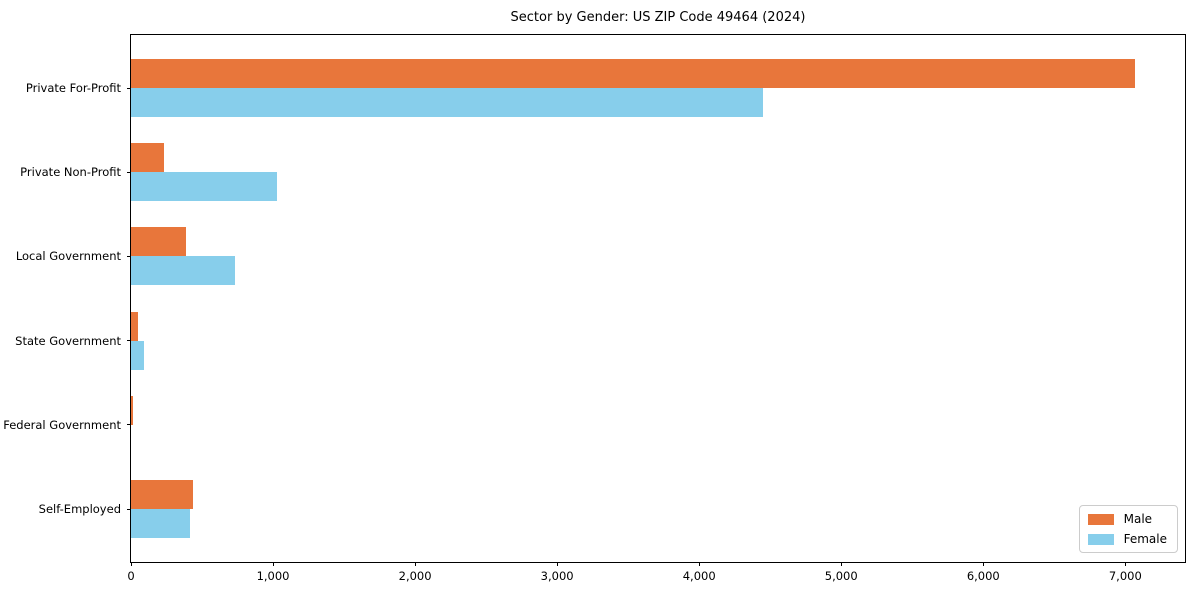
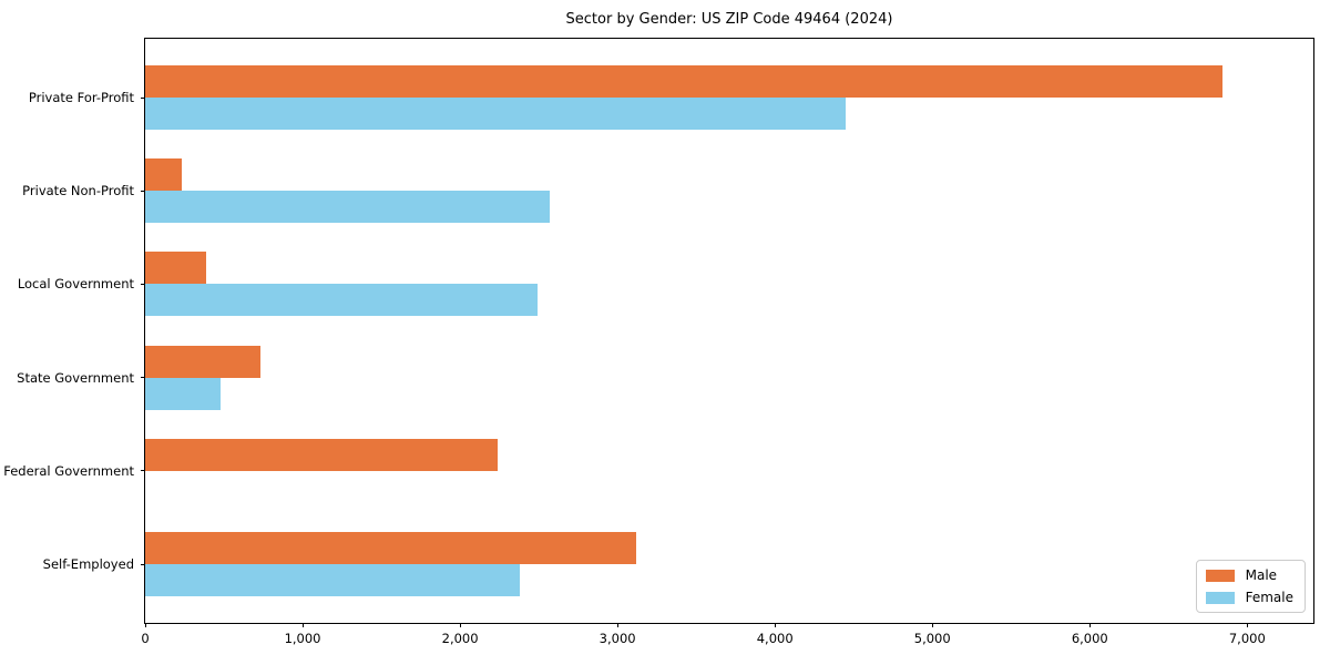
Male/Private For-Profit: 7070 -> 6840
Female/Private Non-Profit: 1020 -> 2570
Female/Local Government: 730 -> 2490
Male/State Government: 50 -> 730
Female/State Government: 90 -> 480
Male/Federal Government: 10 -> 2240
Male/Self-Employed: 440 -> 3120
Female/Self-Employed: 420 -> 2380
